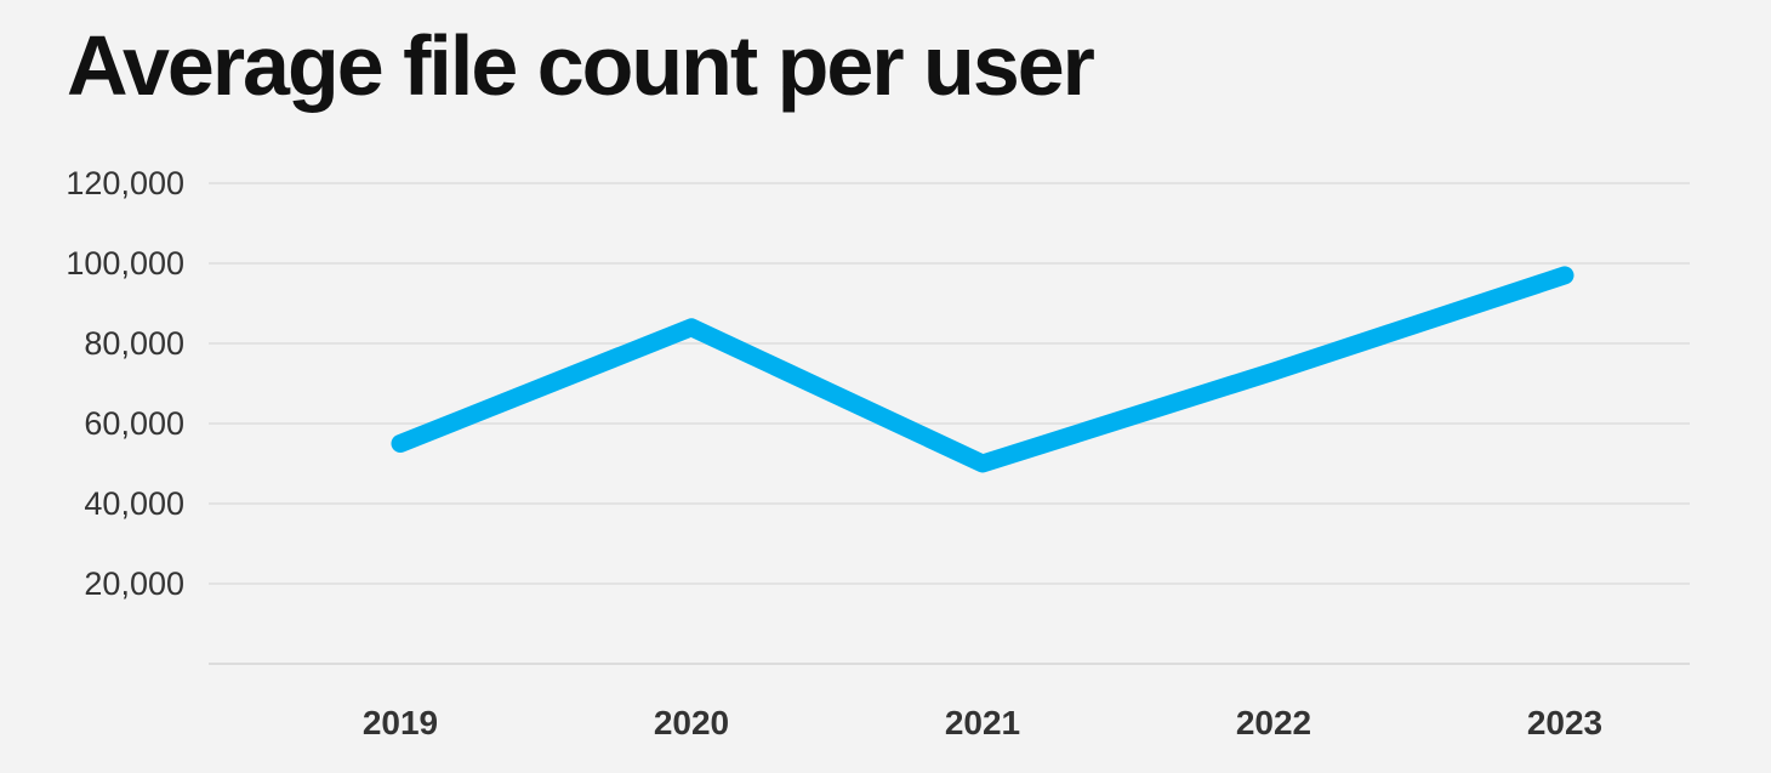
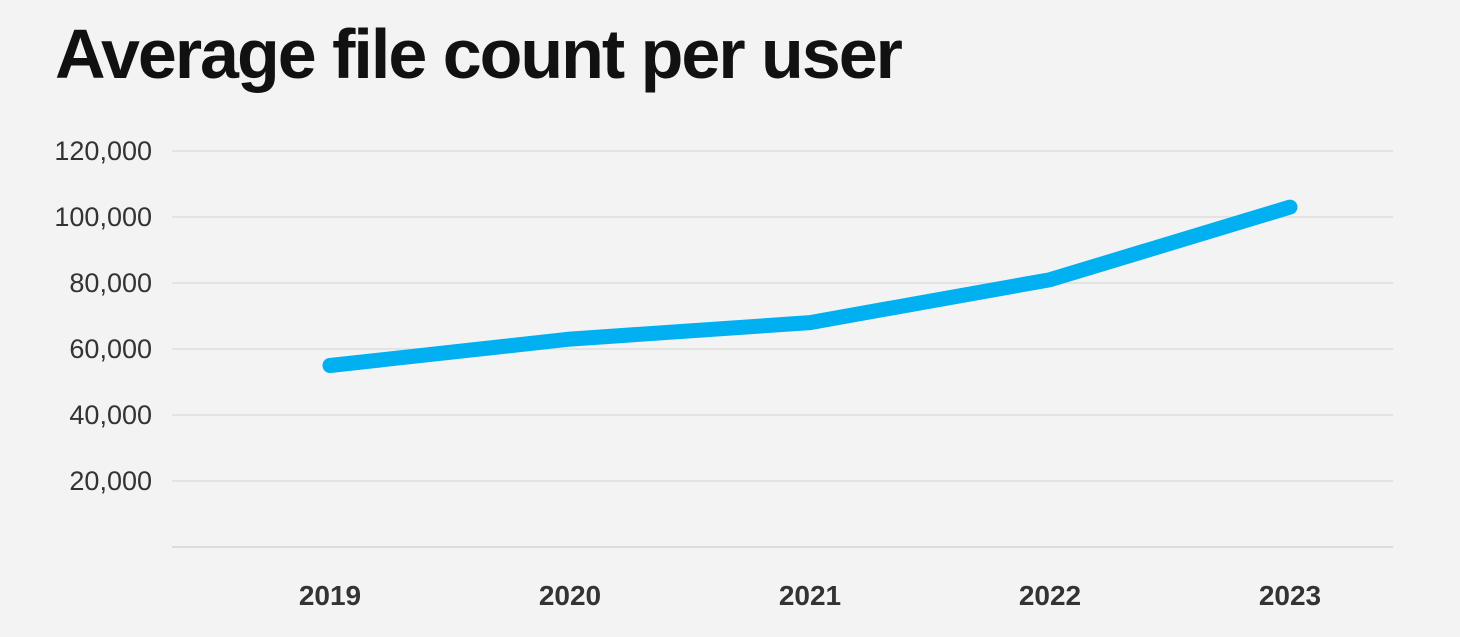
2020: 84000 -> 63000
2021: 50000 -> 68000
2022: 73000 -> 81000
2023: 97000 -> 103000
